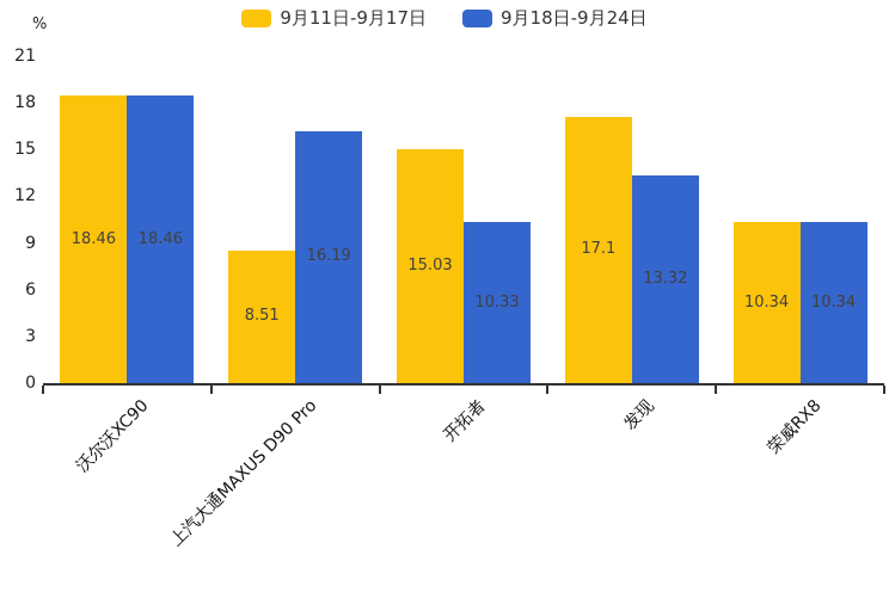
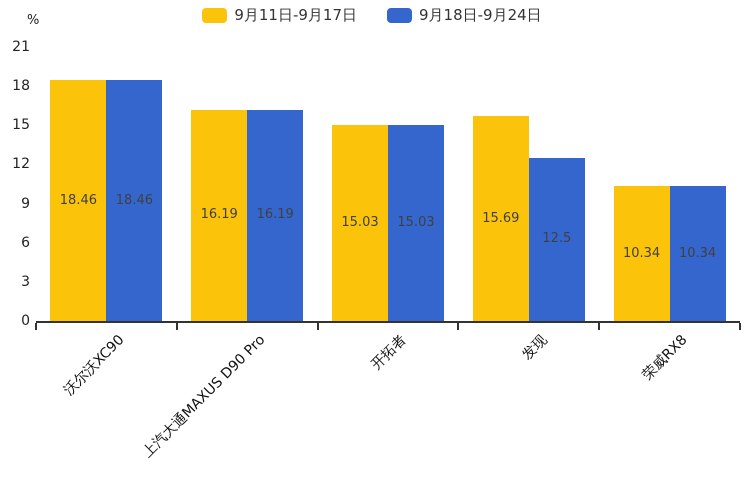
9月11日-9月17日/上汽大通MAXUS D90 Pro: 8.51 -> 16.19
9月18日-9月24日/开拓者: 10.33 -> 15.03
9月11日-9月17日/发现: 17.1 -> 15.69
9月18日-9月24日/发现: 13.32 -> 12.5
